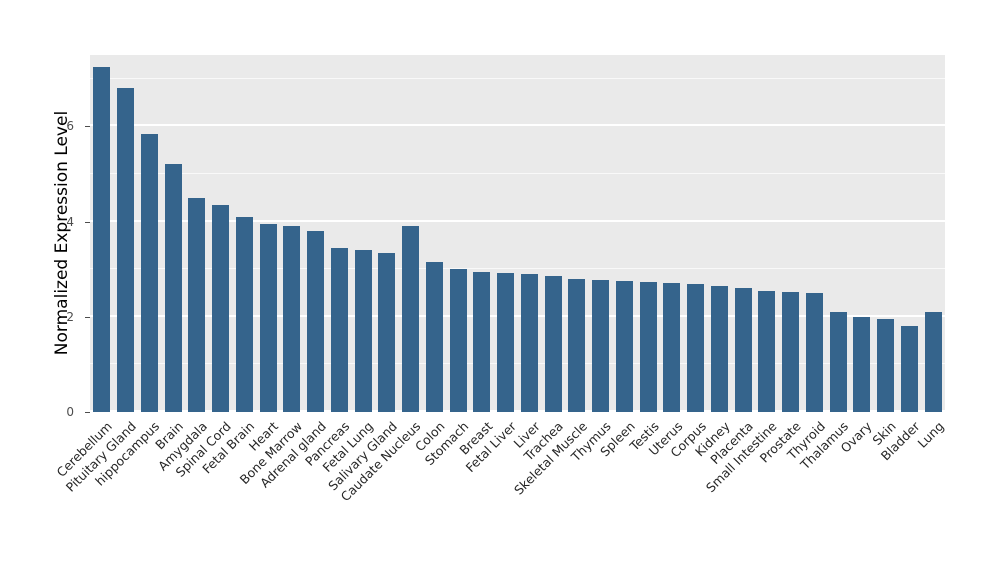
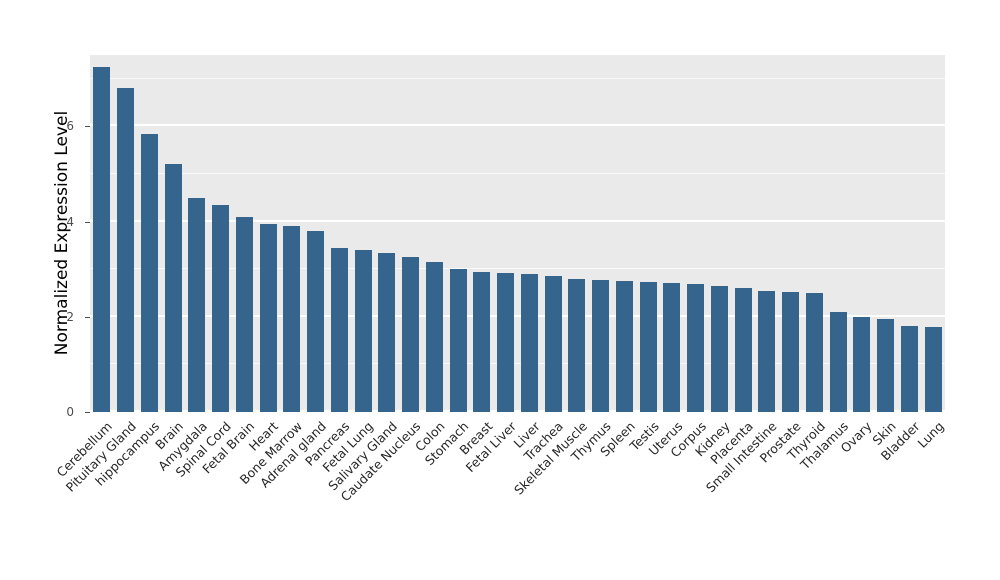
Caudate Nucleus: 3.9 -> 3.2
Lung: 2.1 -> 1.8
